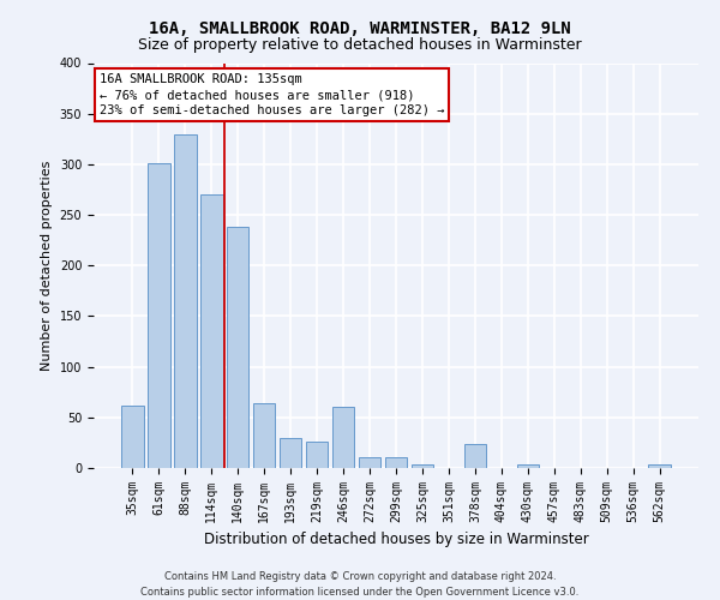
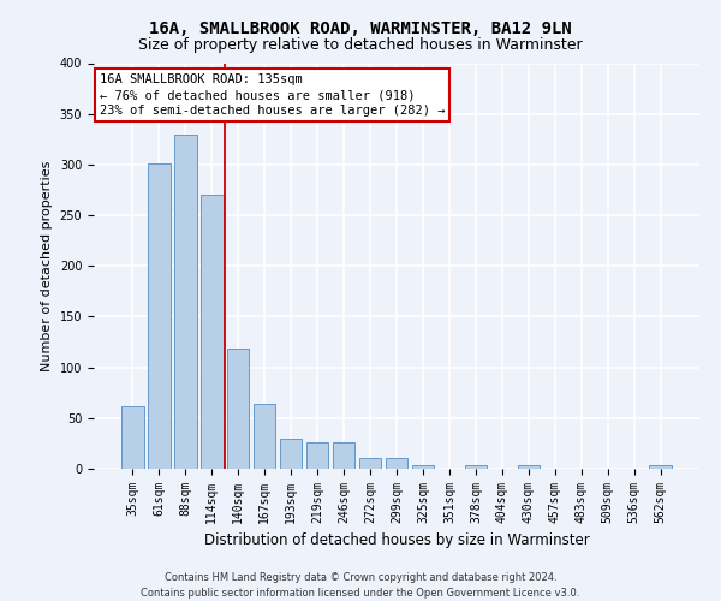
140sqm: 238 -> 119
246sqm: 60 -> 26
378sqm: 24 -> 4
